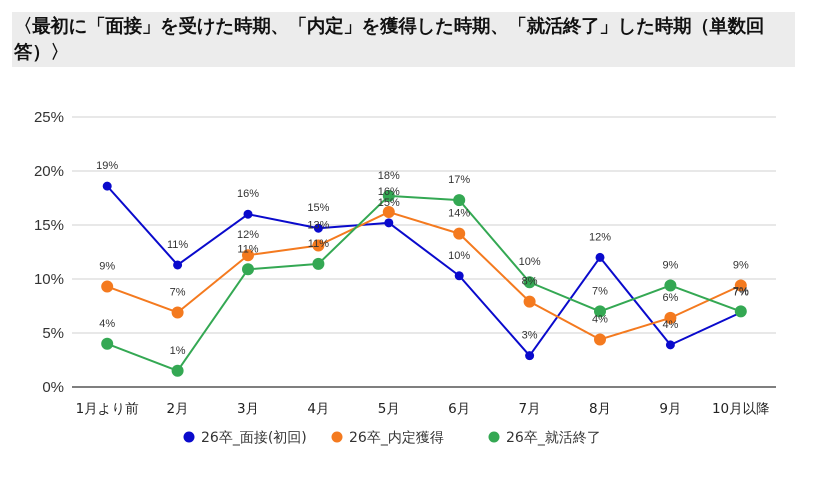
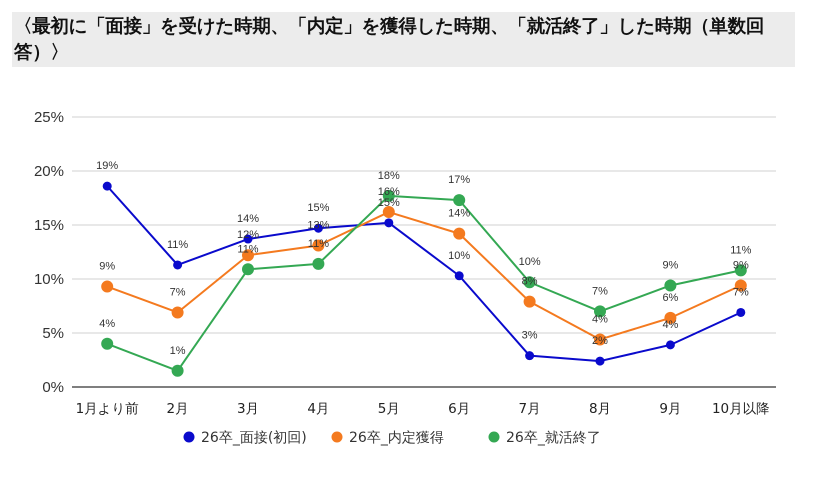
26卒_面接(初回)/3月: 16% -> 14%
26卒_面接(初回)/8月: 12% -> 2%
26卒_就活終了/10月以降: 7% -> 11%
